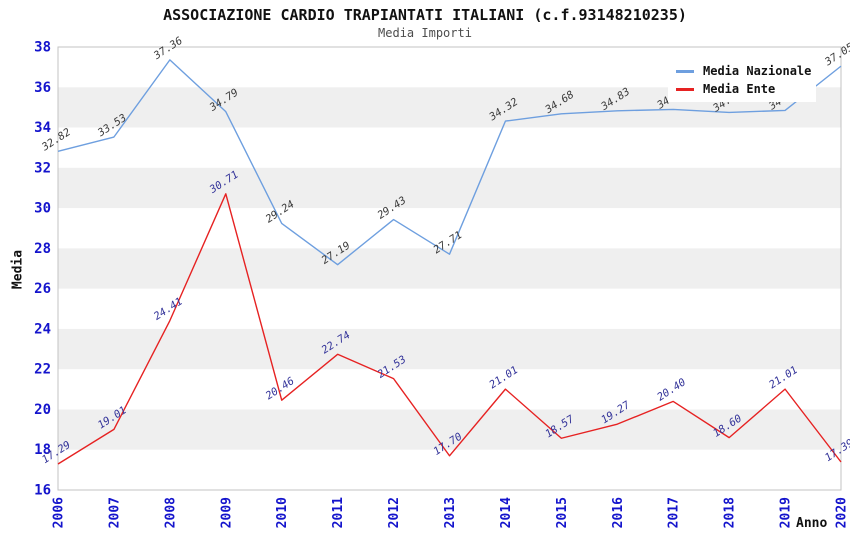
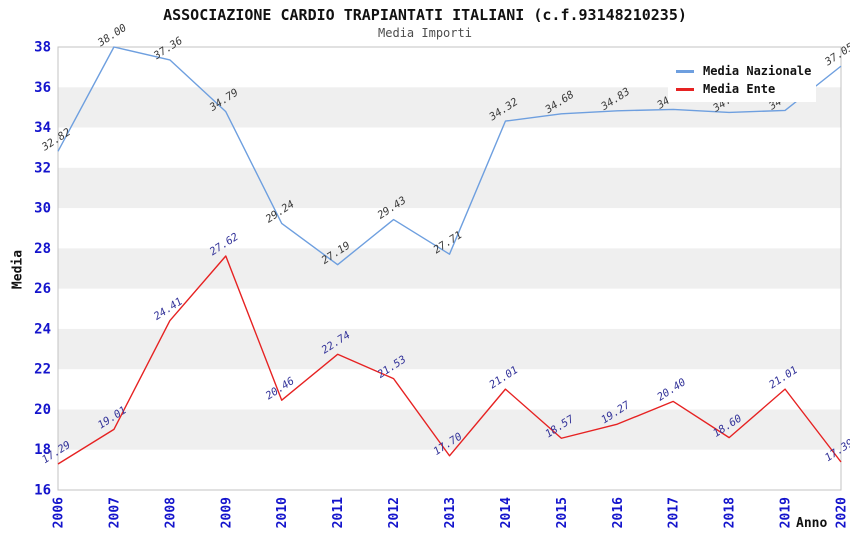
Media Nazionale/2007: 33.53 -> 38.00
Media Ente/2009: 30.71 -> 27.62
